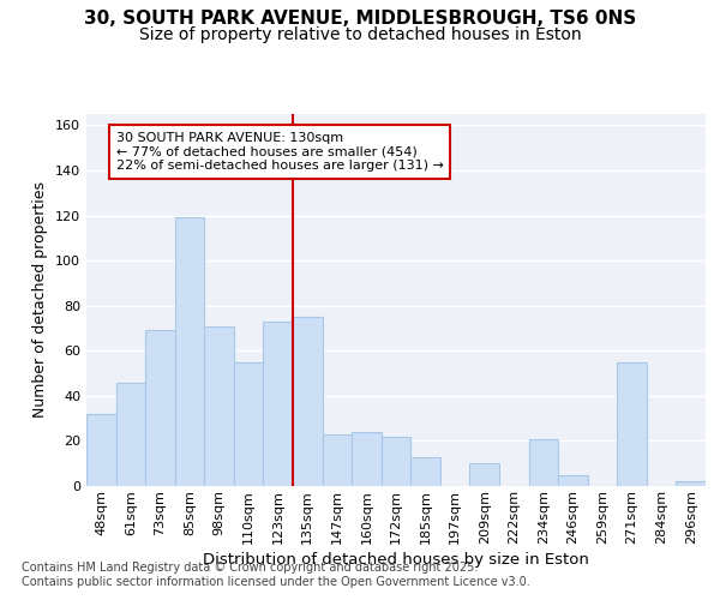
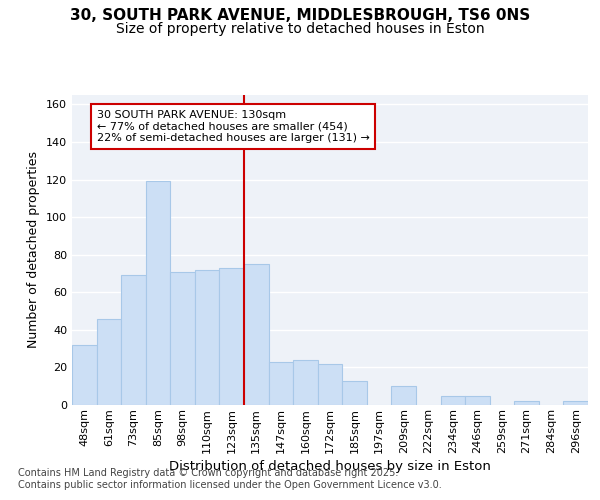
110sqm: 55 -> 72
234sqm: 21 -> 5
271sqm: 55 -> 2
